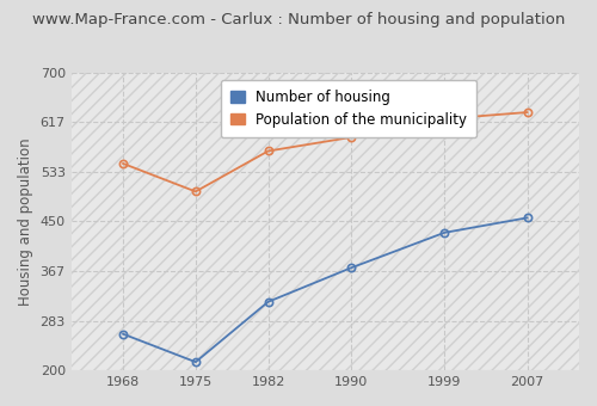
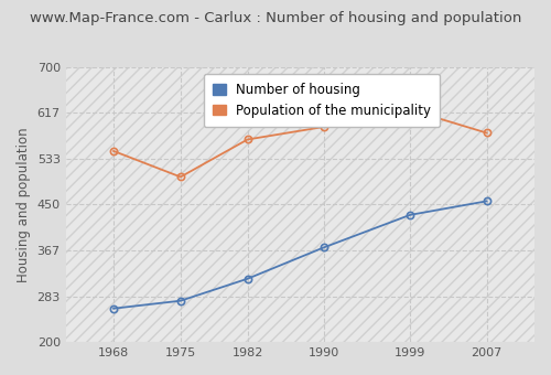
Number of housing/1975: 214 -> 275
Population of the municipality/2007: 633 -> 580
